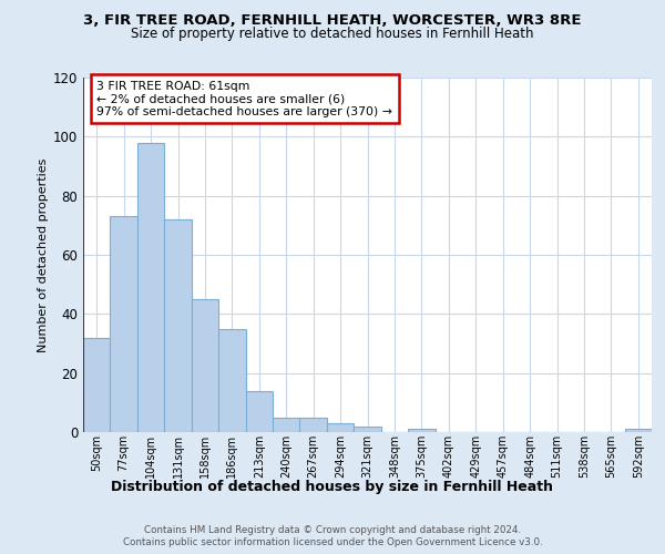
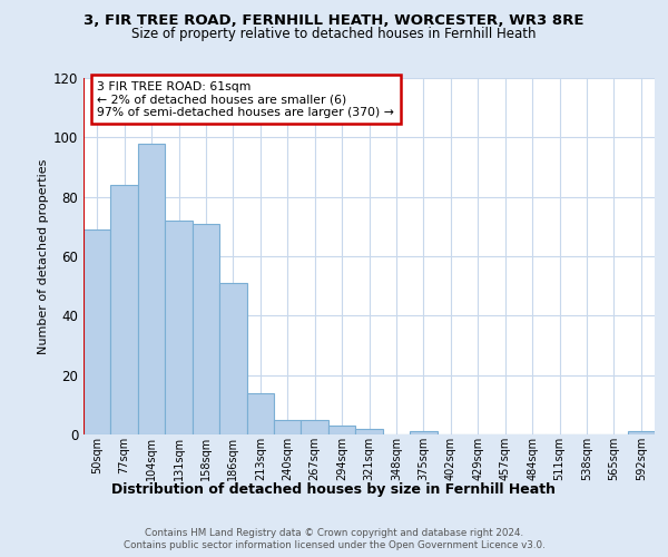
50sqm: 32 -> 69
77sqm: 73 -> 84
158sqm: 45 -> 71
186sqm: 35 -> 51
